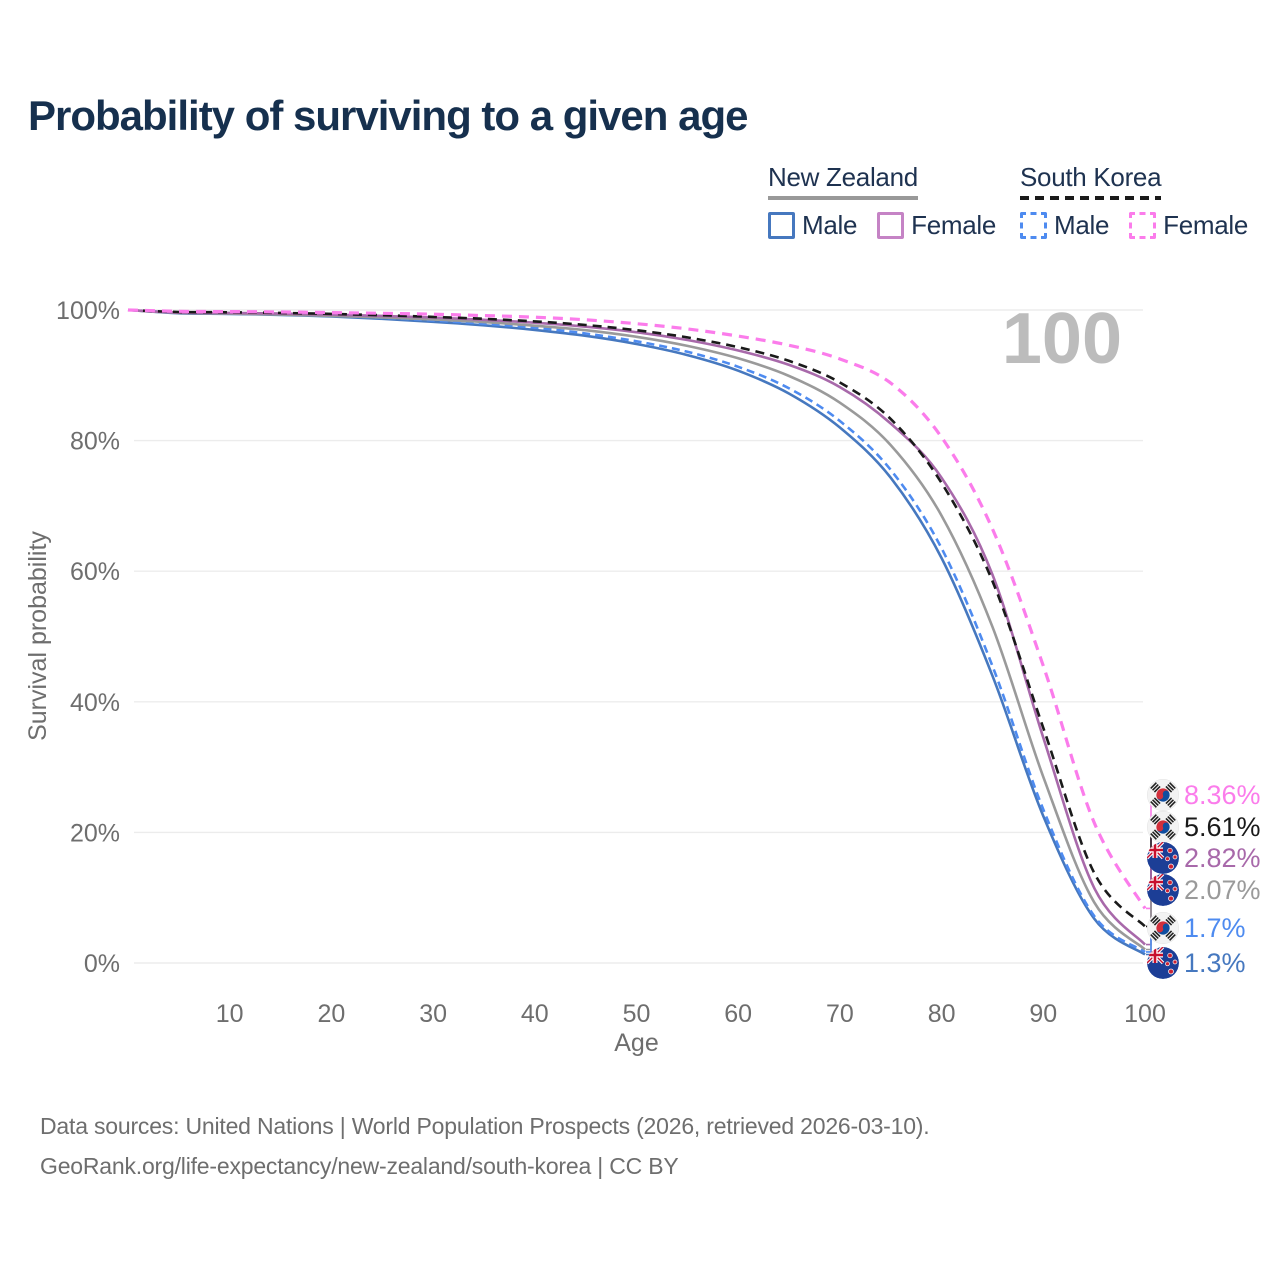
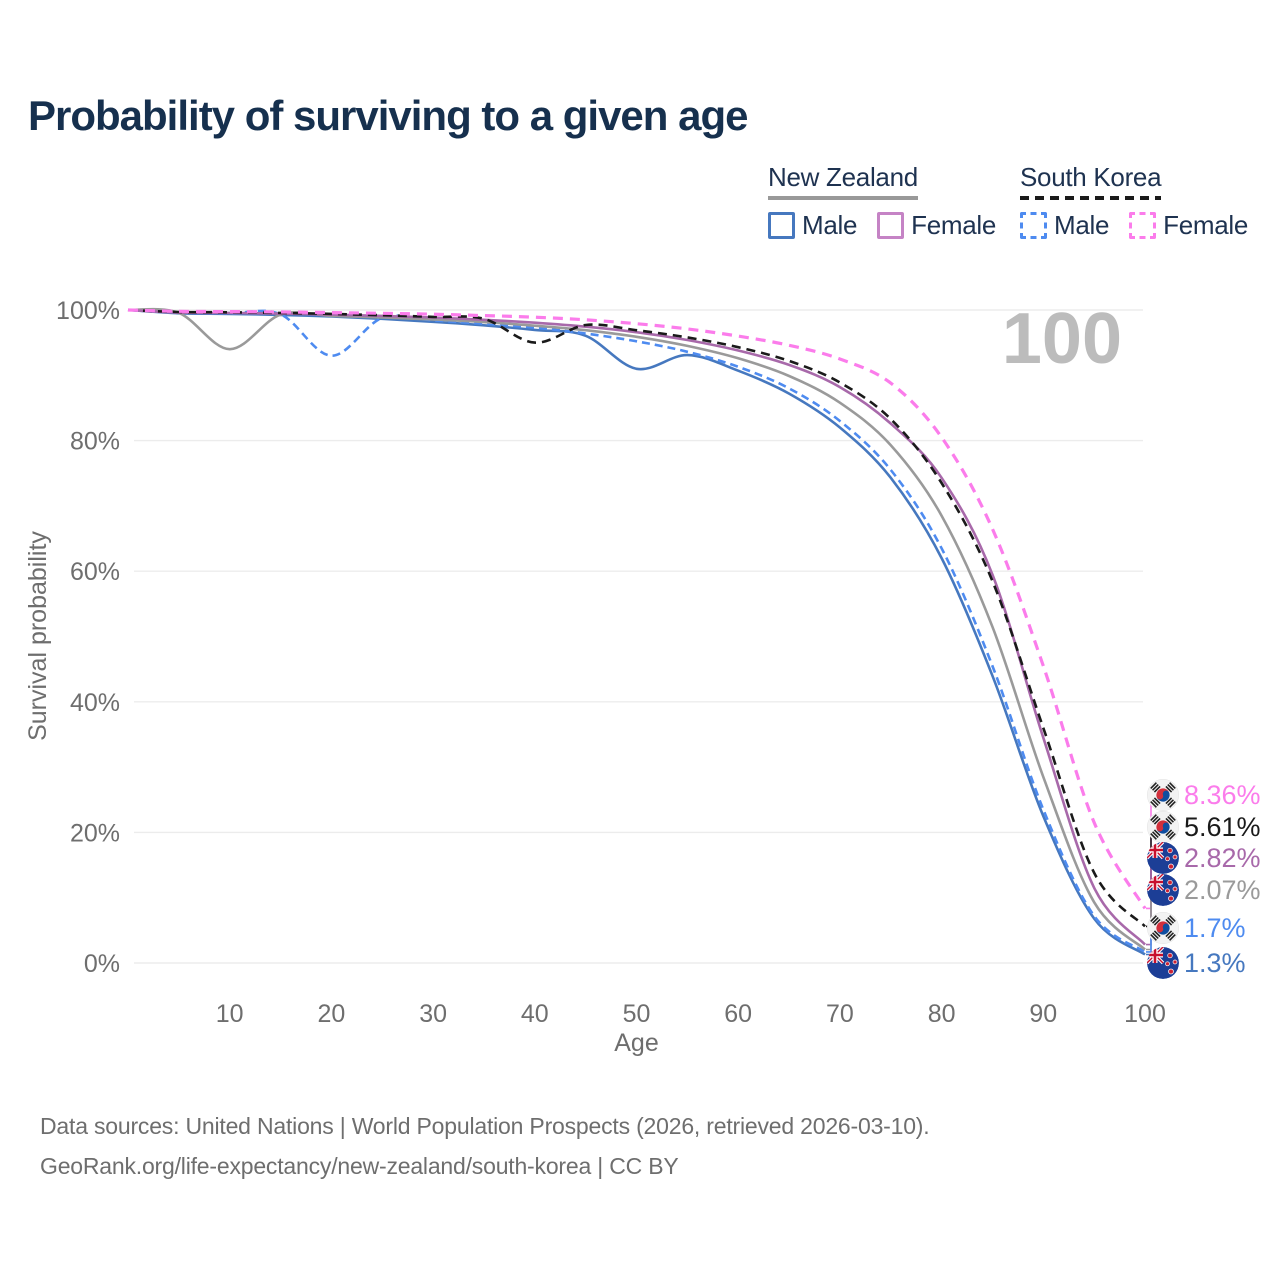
New Zealand/10: 99% -> 94%
South Korea Male/20: 99% -> 93%
South Korea/40: 98% -> 95%
New Zealand Male/50: 95% -> 91%
